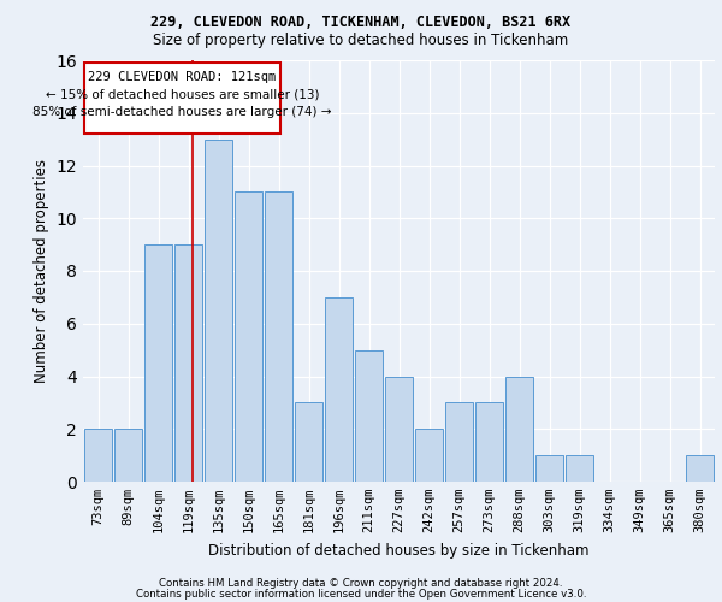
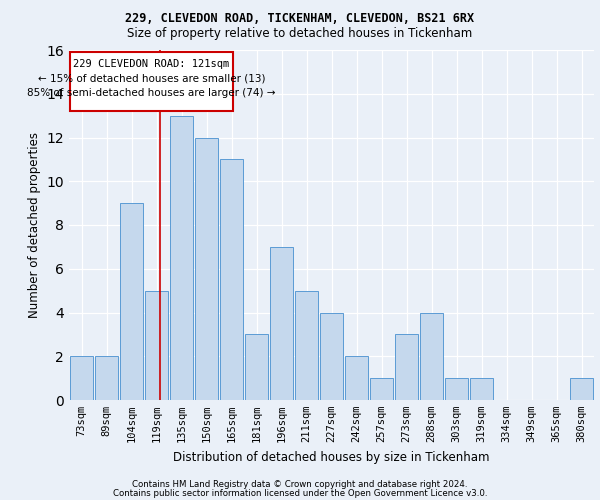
119sqm: 9 -> 5
150sqm: 11 -> 12
257sqm: 3 -> 1
